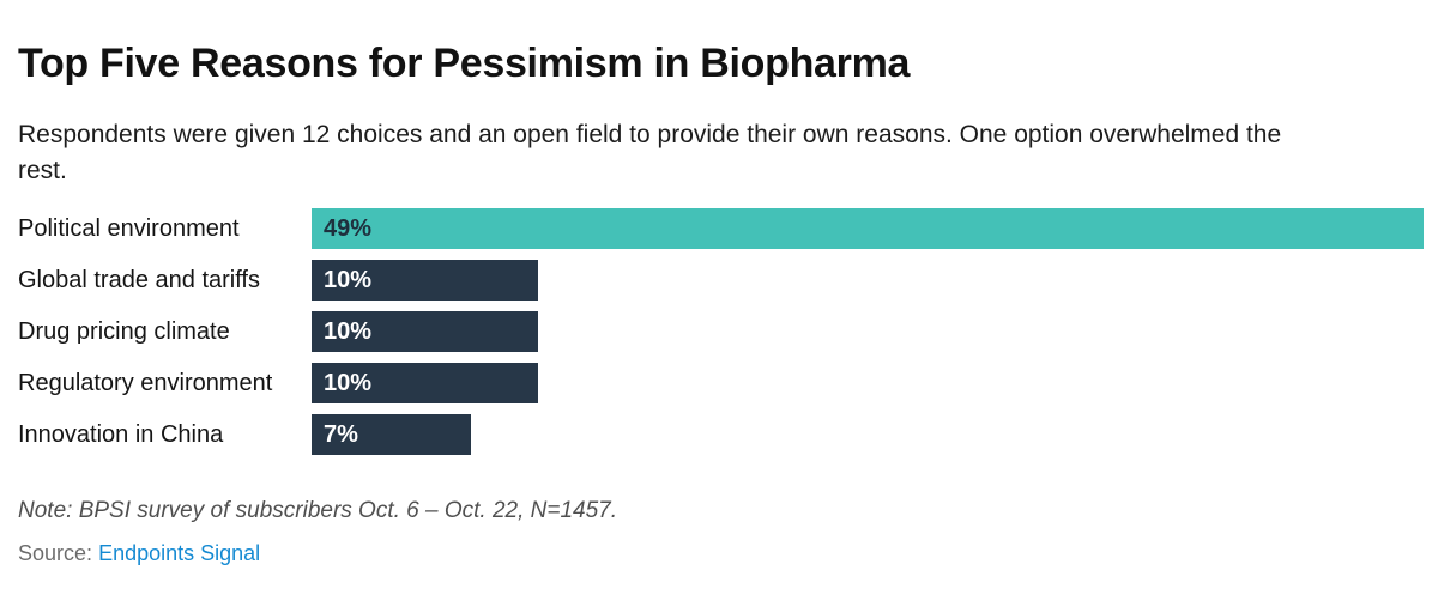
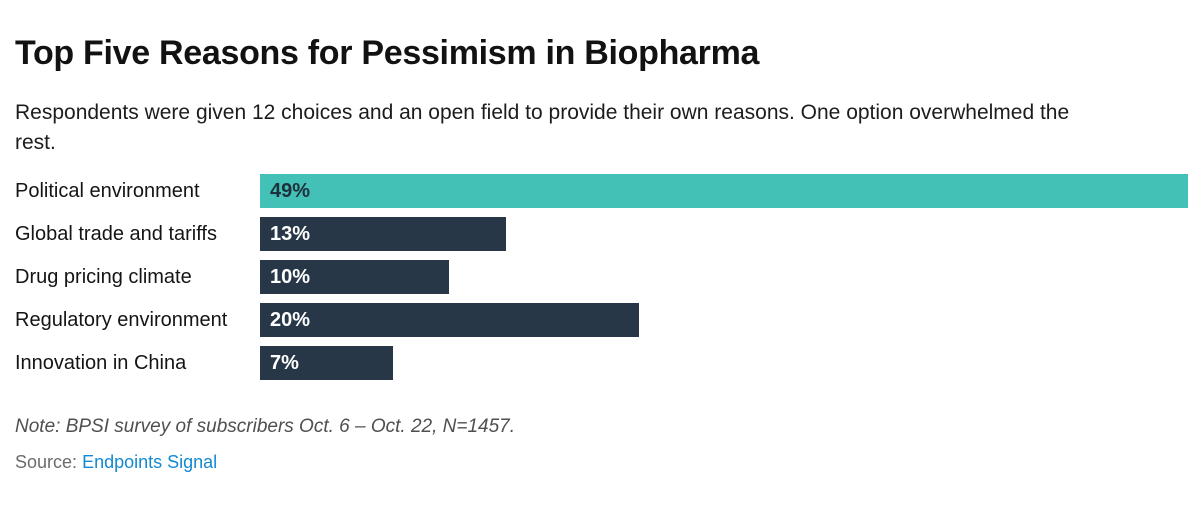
Global trade and tariffs: 10% -> 13%
Regulatory environment: 10% -> 20%
